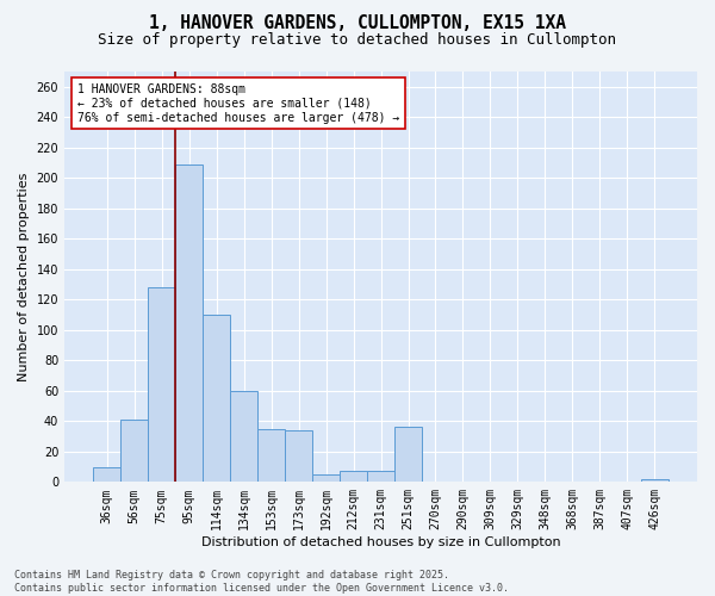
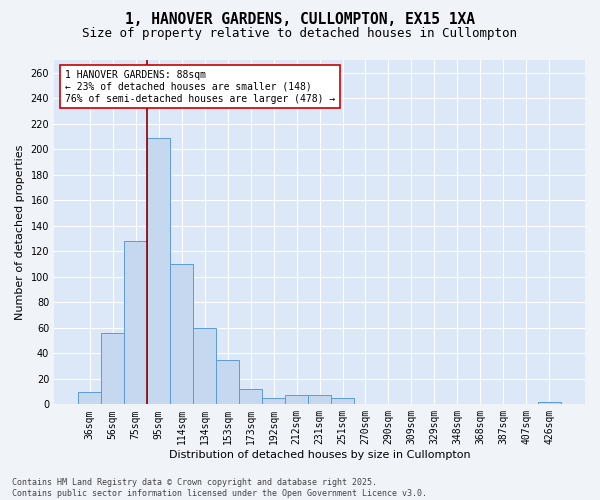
56sqm: 41 -> 56
173sqm: 34 -> 12
251sqm: 36 -> 5
